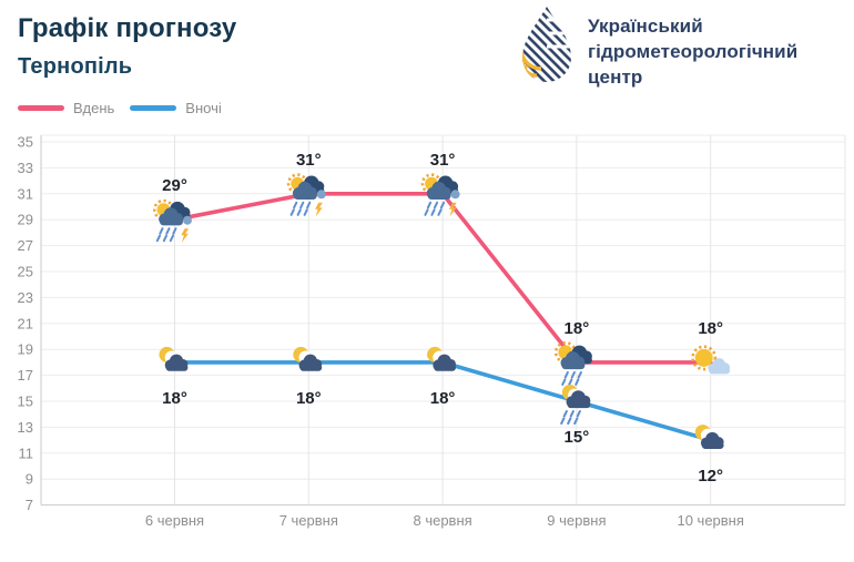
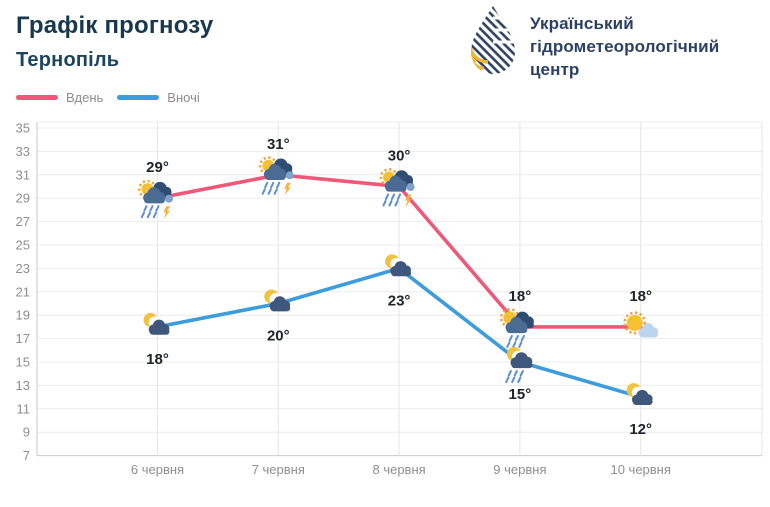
Вночі/7 червня: 18° -> 20°
Вдень/8 червня: 31° -> 30°
Вночі/8 червня: 18° -> 23°
